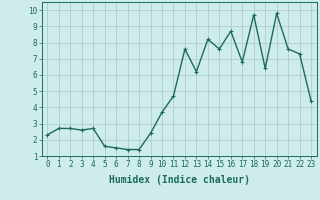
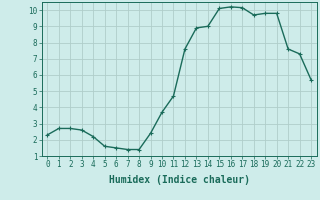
4: 2.7 -> 2.2
13: 6.2 -> 8.9
14: 8.2 -> 9.0
15: 7.6 -> 10.1
16: 8.7 -> 10.2
17: 6.8 -> 10.2
19: 6.4 -> 9.8
23: 4.4 -> 5.7
